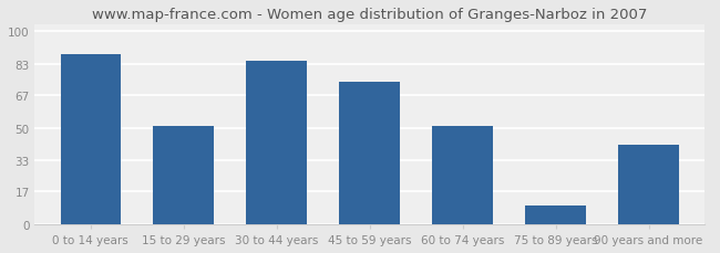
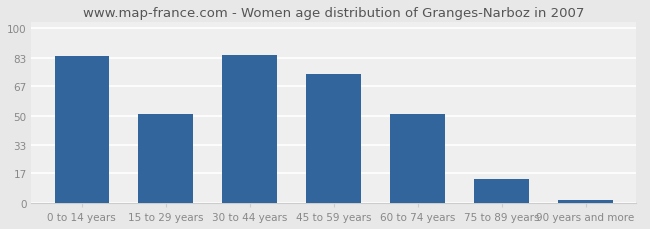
0 to 14 years: 88 -> 84
75 to 89 years: 10 -> 14
90 years and more: 41 -> 2
